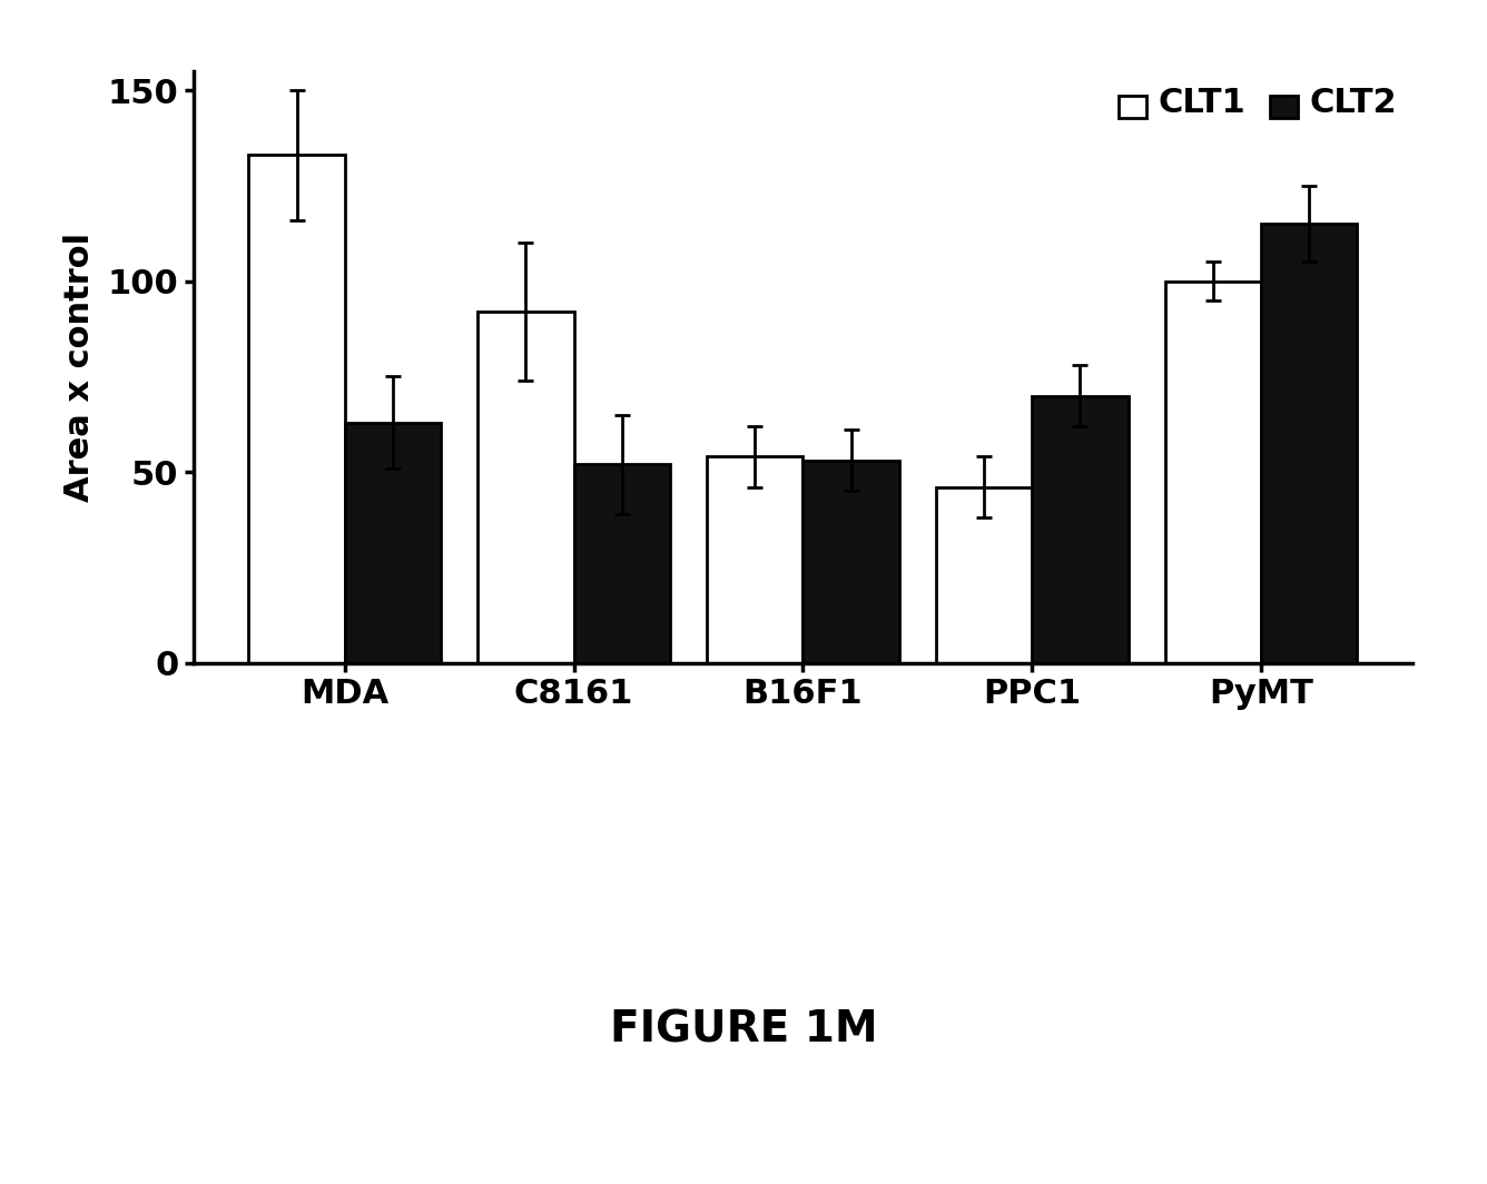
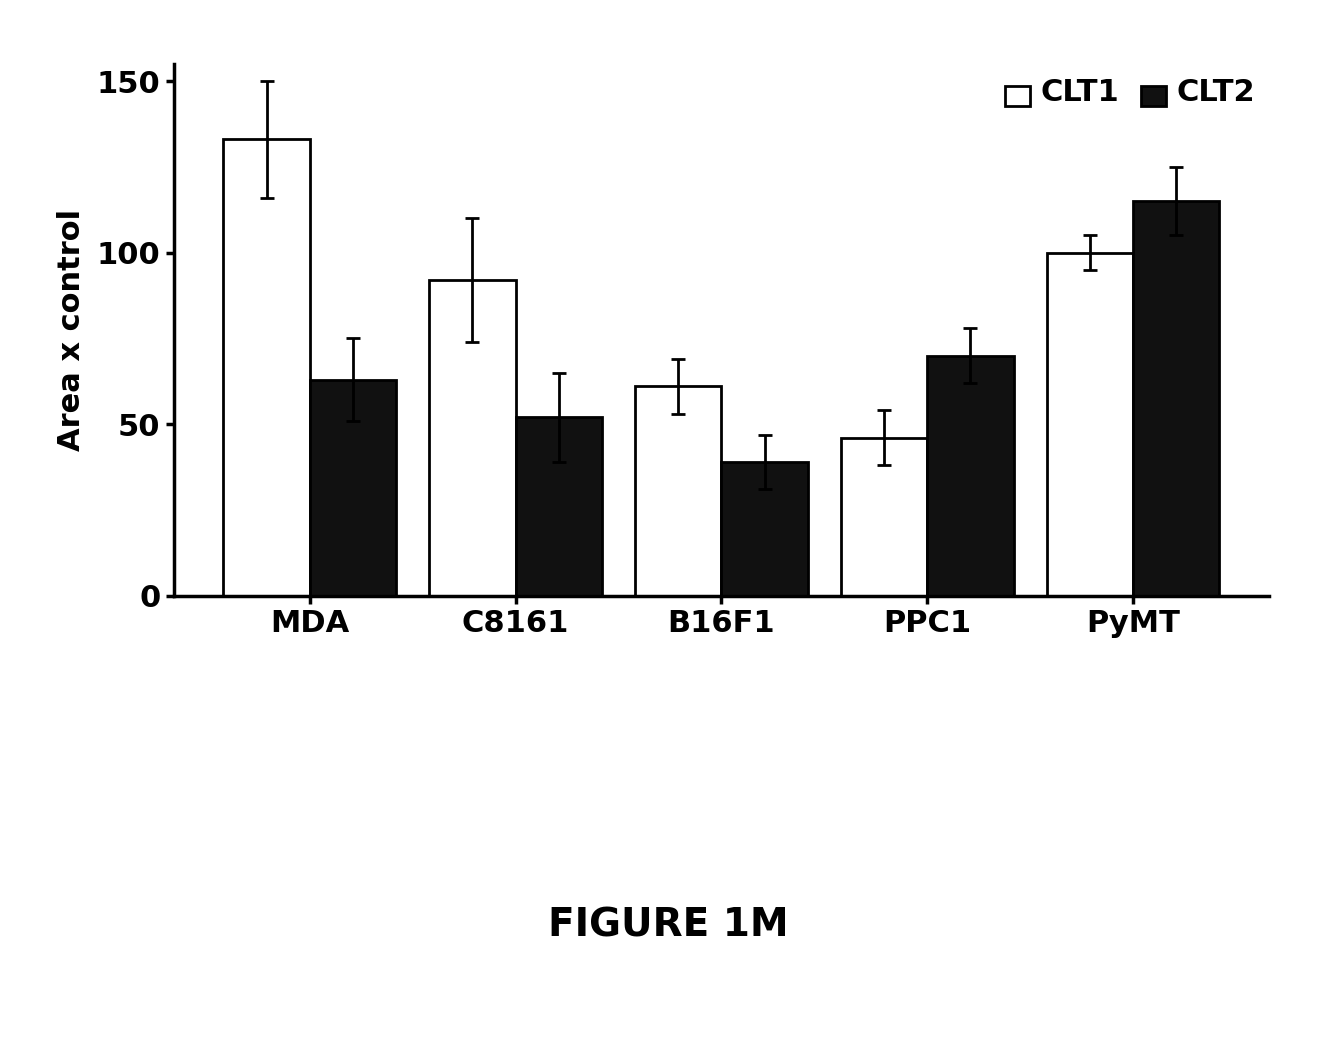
CLT1/B16F1: 54 -> 61
CLT2/B16F1: 53 -> 39
